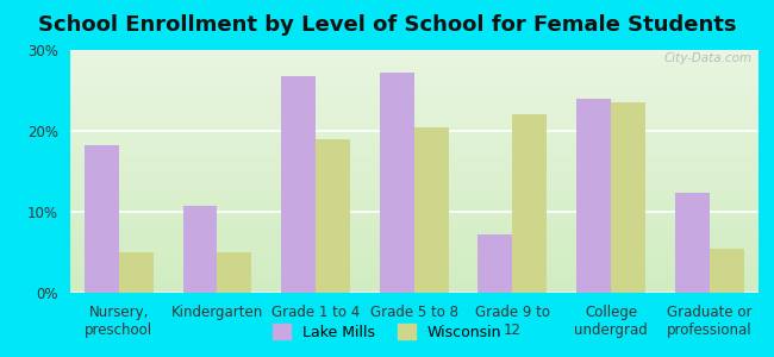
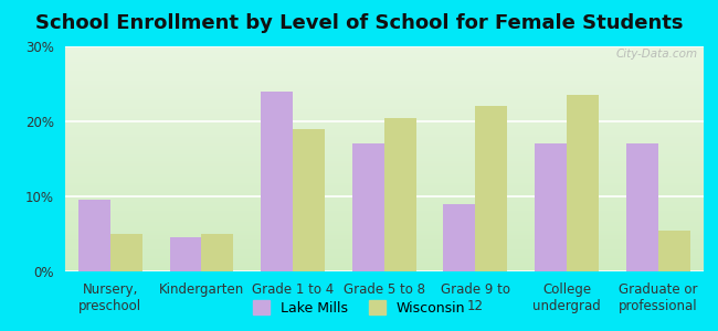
Lake Mills/Nursery, preschool: 18.2% -> 9.5%
Lake Mills/Kindergarten: 10.8% -> 4.5%
Lake Mills/Grade 1 to 4: 26.8% -> 24.0%
Lake Mills/Grade 5 to 8: 27.2% -> 17.0%
Lake Mills/Grade 9 to 12: 7.2% -> 9.0%
Lake Mills/College undergrad: 24.0% -> 17.0%
Lake Mills/Graduate or professional: 12.4% -> 17.0%
